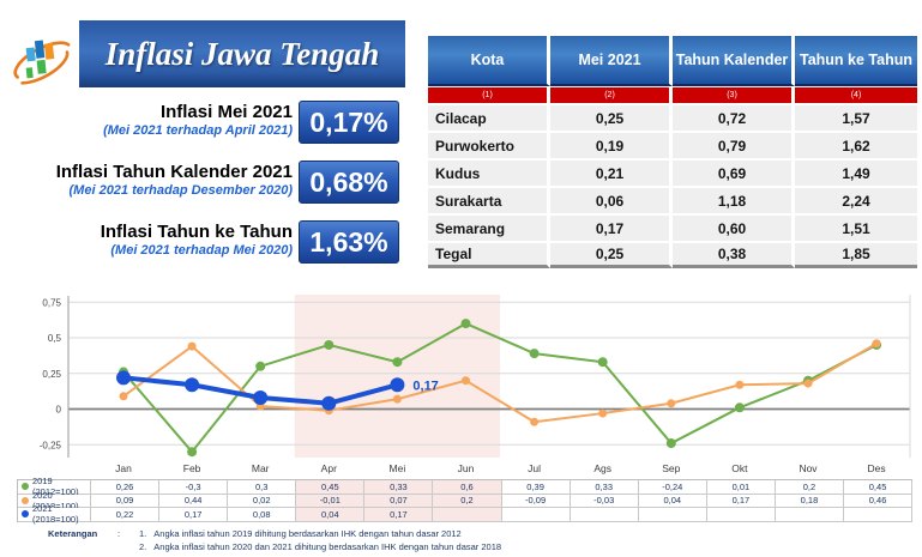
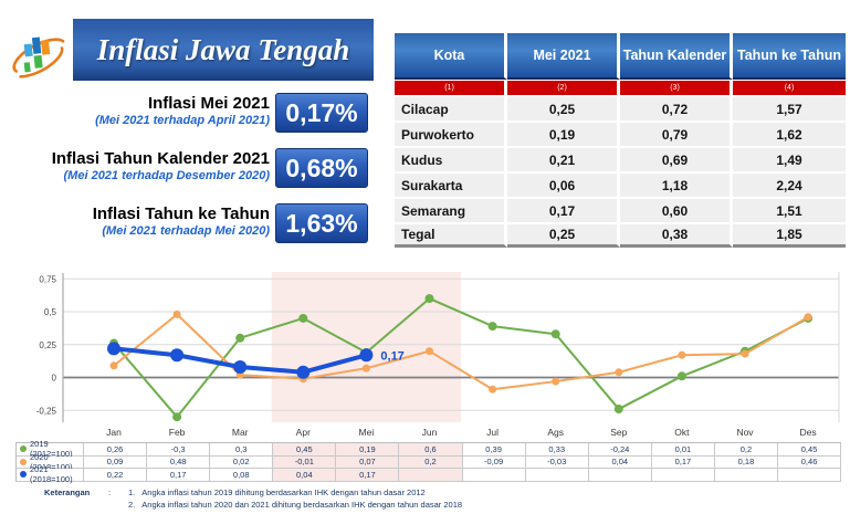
2020 (2018=100)/Feb: 0,44 -> 0,48
2019 (2012=100)/Mei: 0,33 -> 0,19
